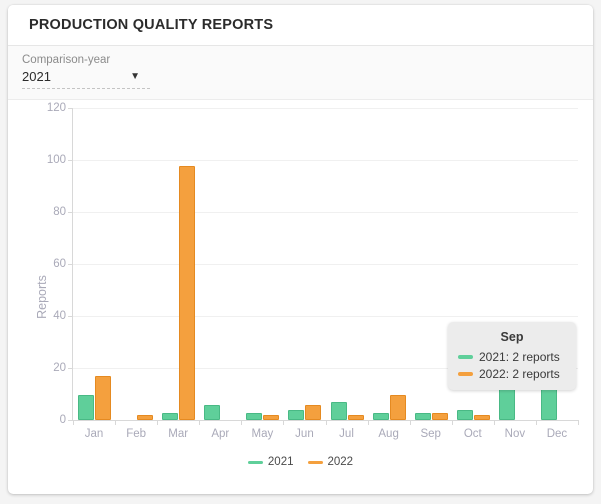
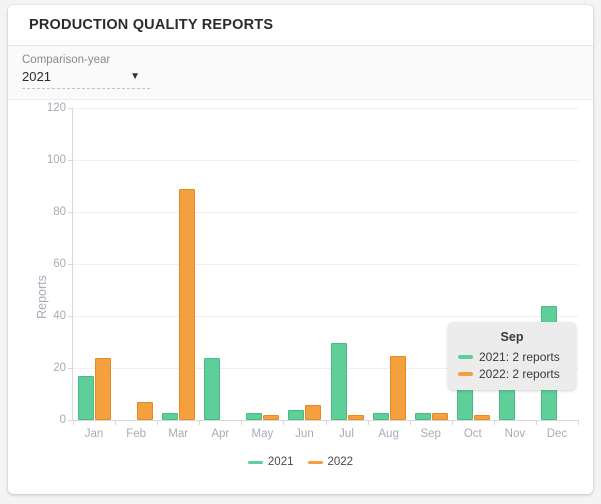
2021/Jan: 9 -> 16
2022/Jan: 16 -> 23
2022/Feb: 1 -> 6
2022/Mar: 97 -> 88
2021/Apr: 5 -> 23
2021/Jul: 6 -> 29
2022/Aug: 9 -> 24
2021/Oct: 3 -> 20
2021/Dec: 16 -> 43
